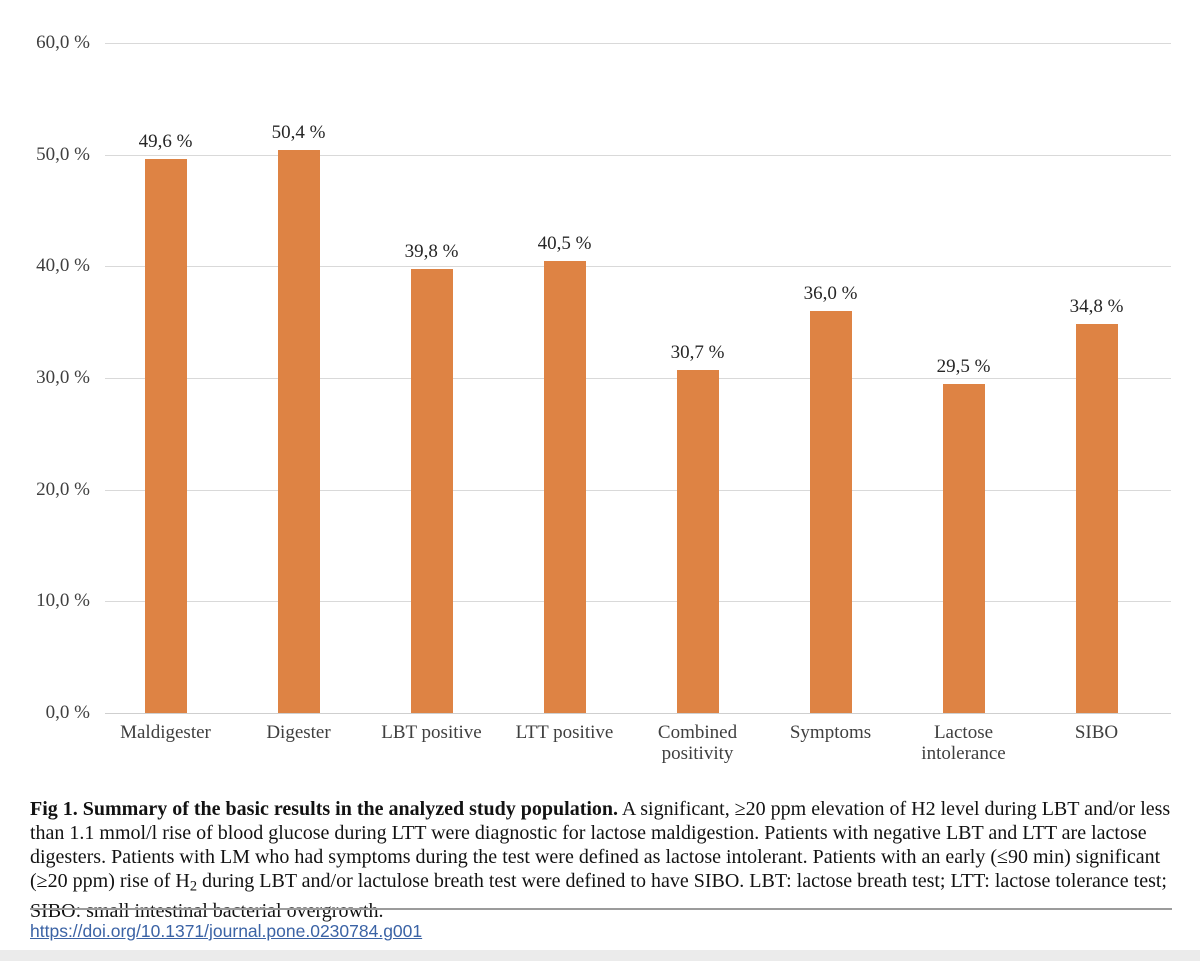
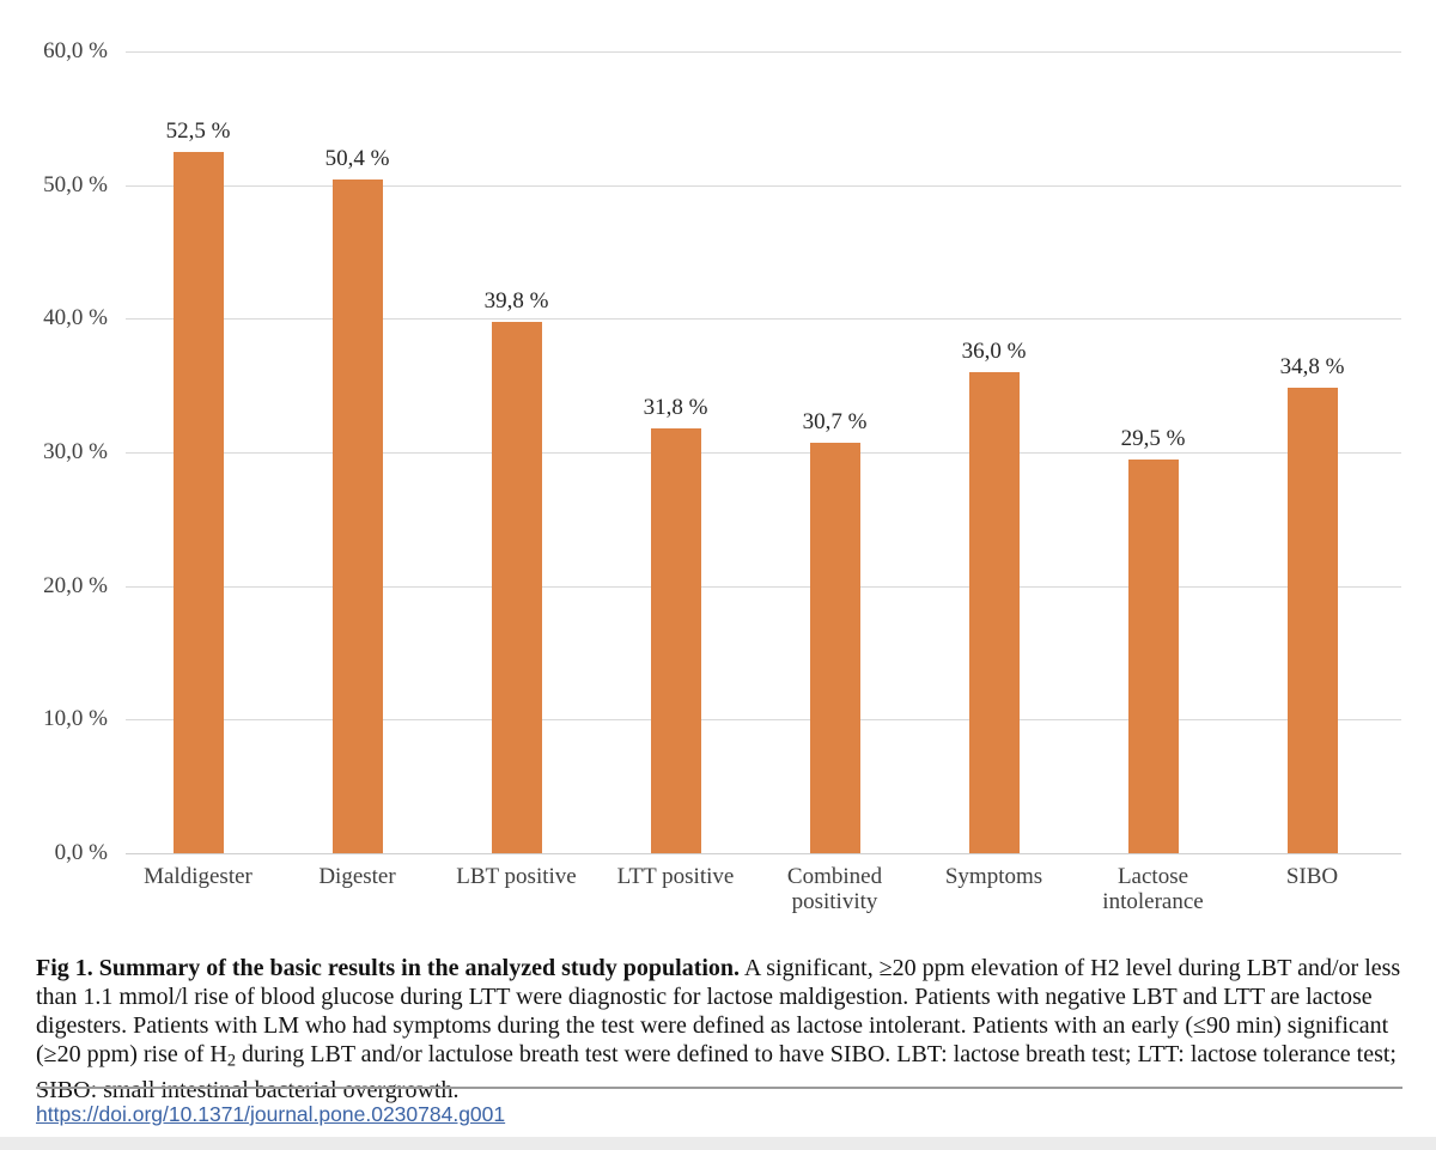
Maldigester: 49,6 -> 52,5
LTT positive: 40,5 -> 31,8
